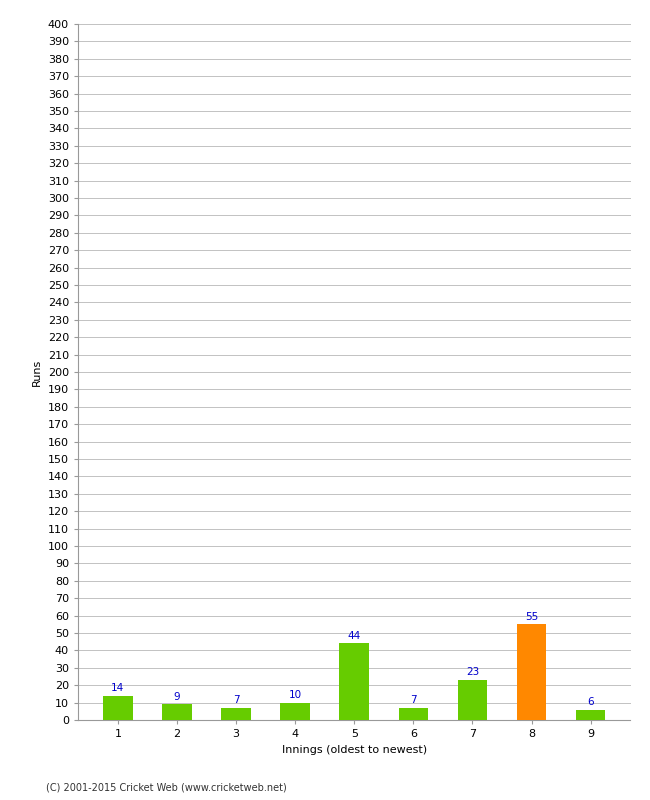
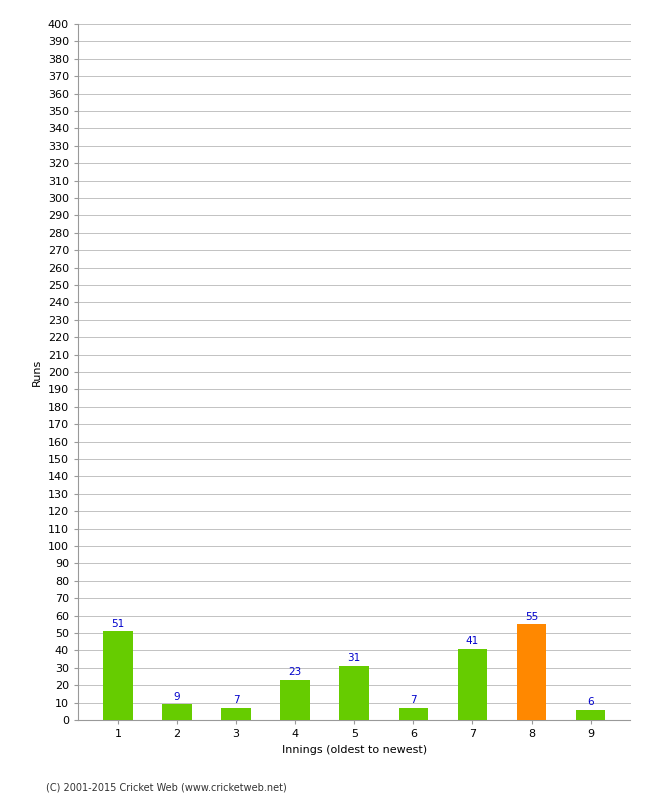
1: 14 -> 51
4: 10 -> 23
5: 44 -> 31
7: 23 -> 41
